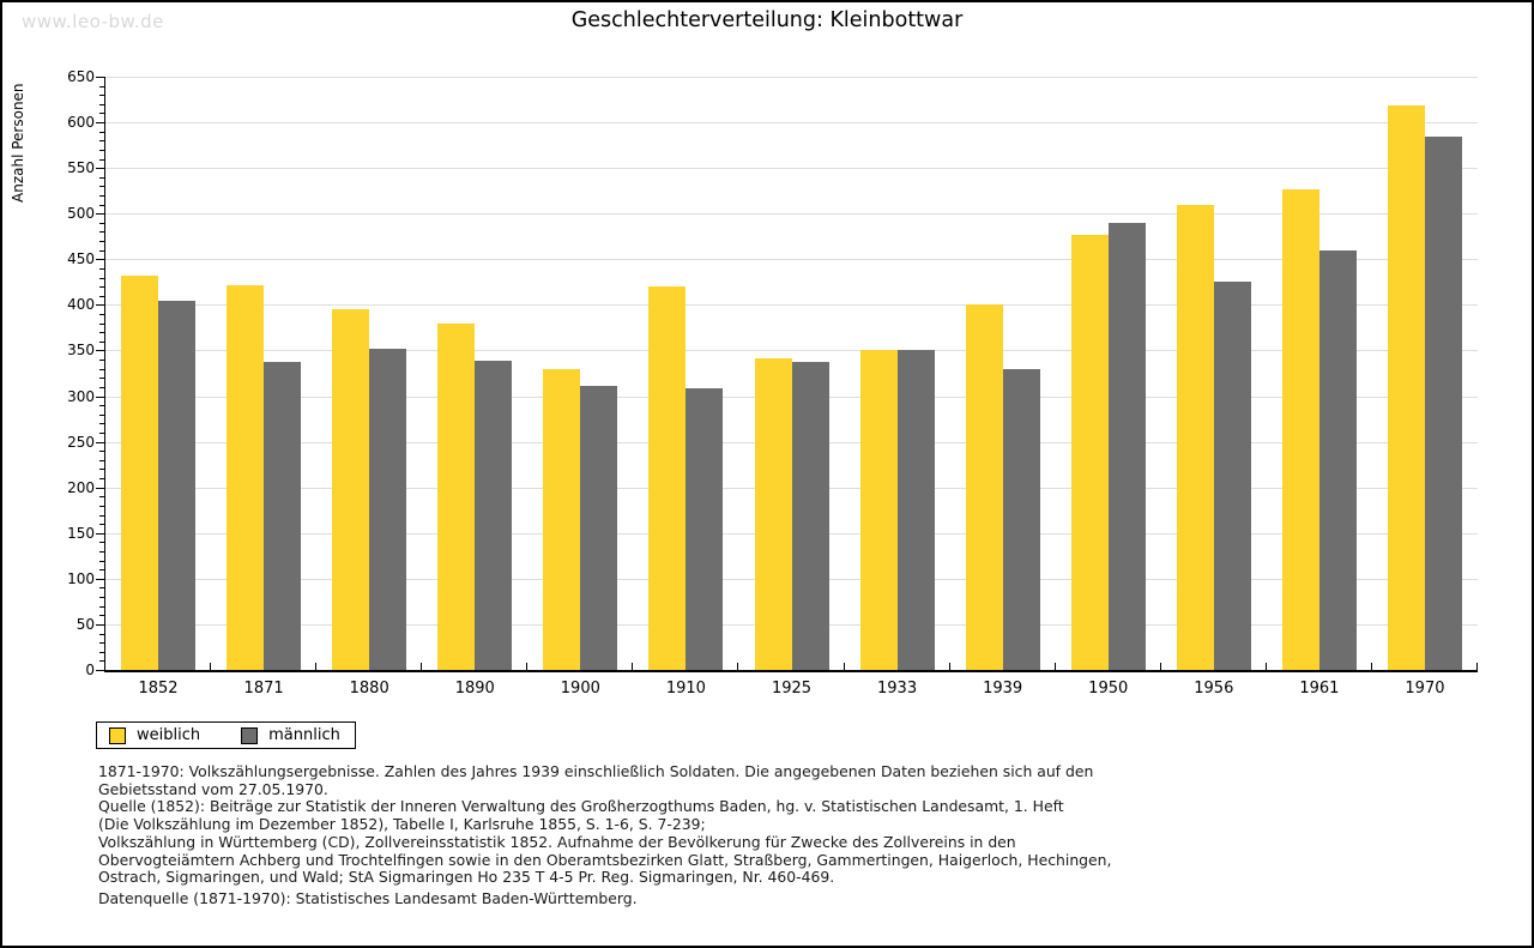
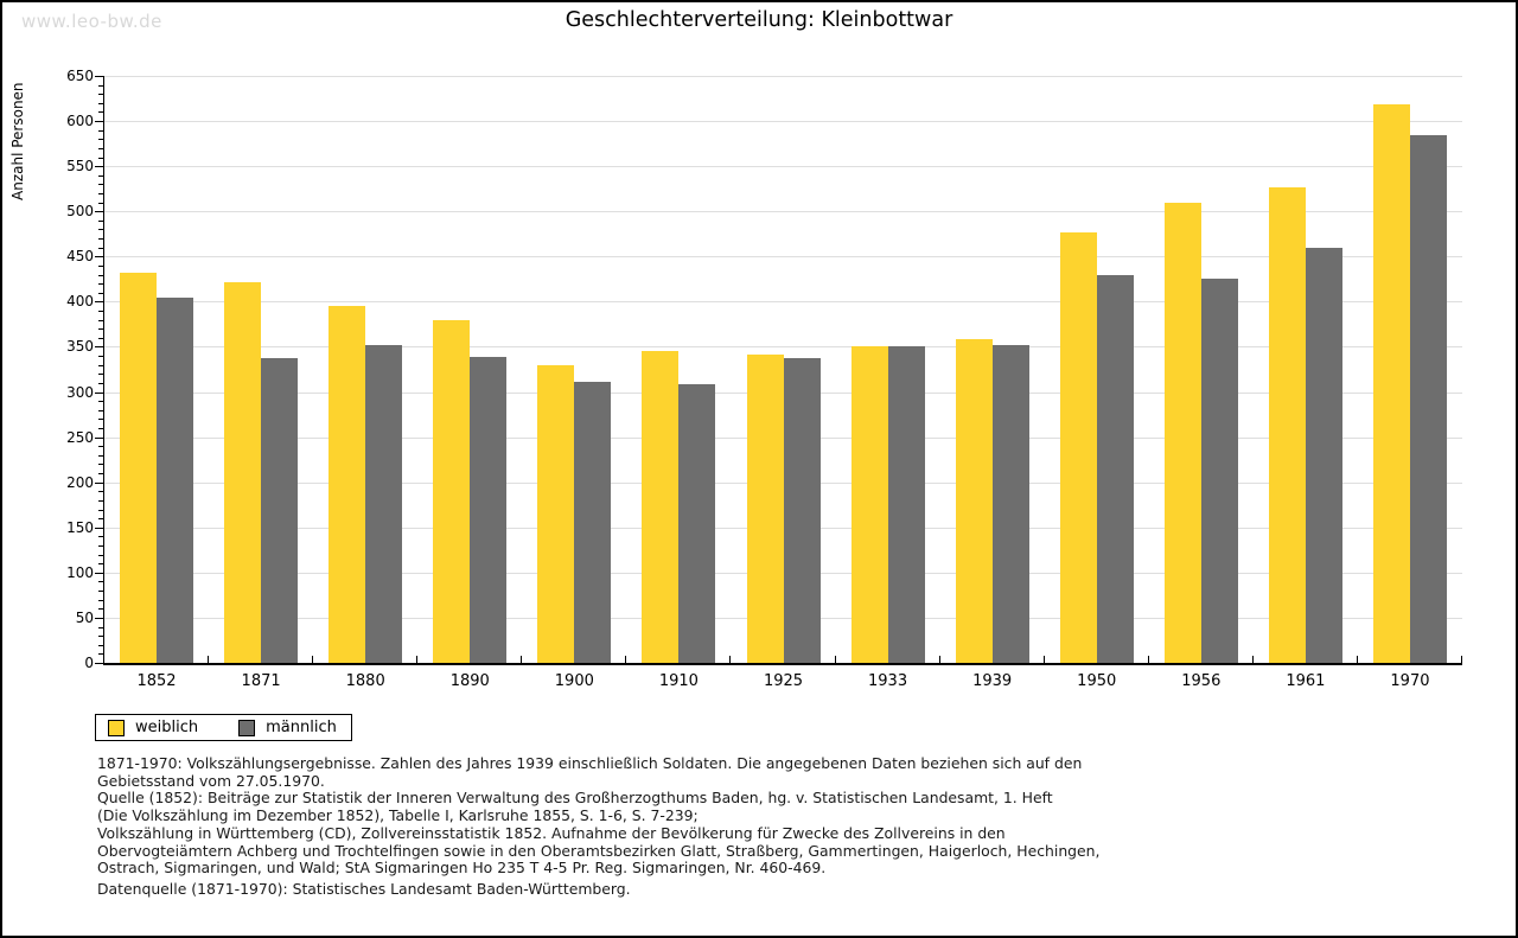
weiblich/1910: 420 -> 340
weiblich/1939: 400 -> 360
männlich/1939: 330 -> 350
männlich/1950: 490 -> 430
